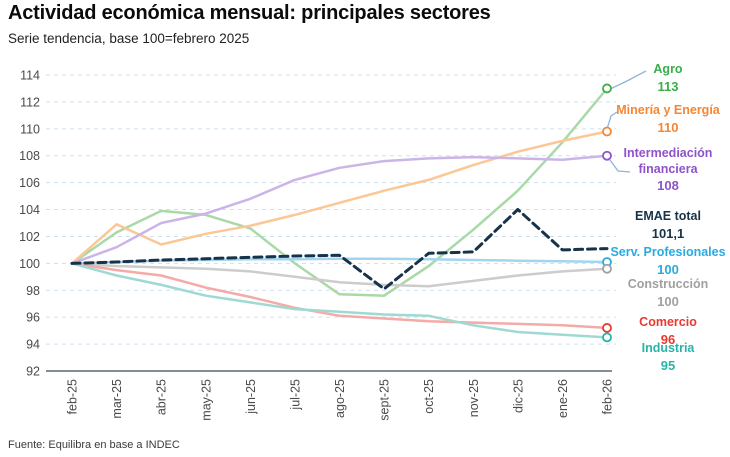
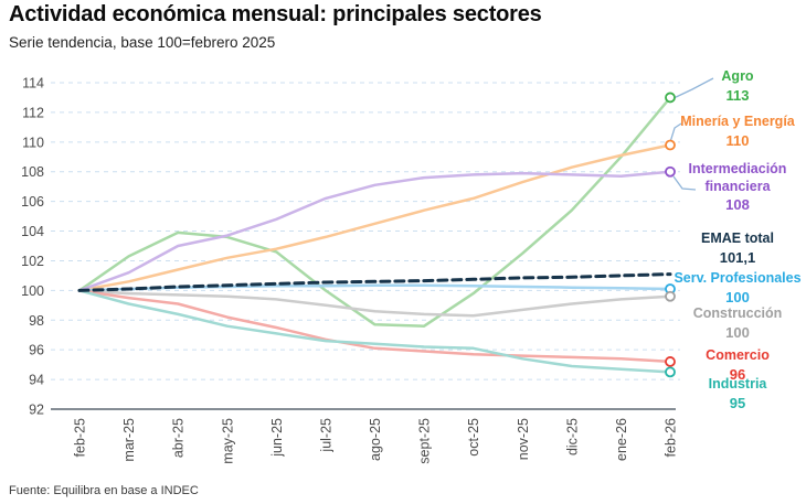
Minería y Energía/mar-25: 102.9 -> 100.6
EMAE total/sept-25: 98.1 -> 100.7
EMAE total/dic-25: 104.0 -> 100.9
